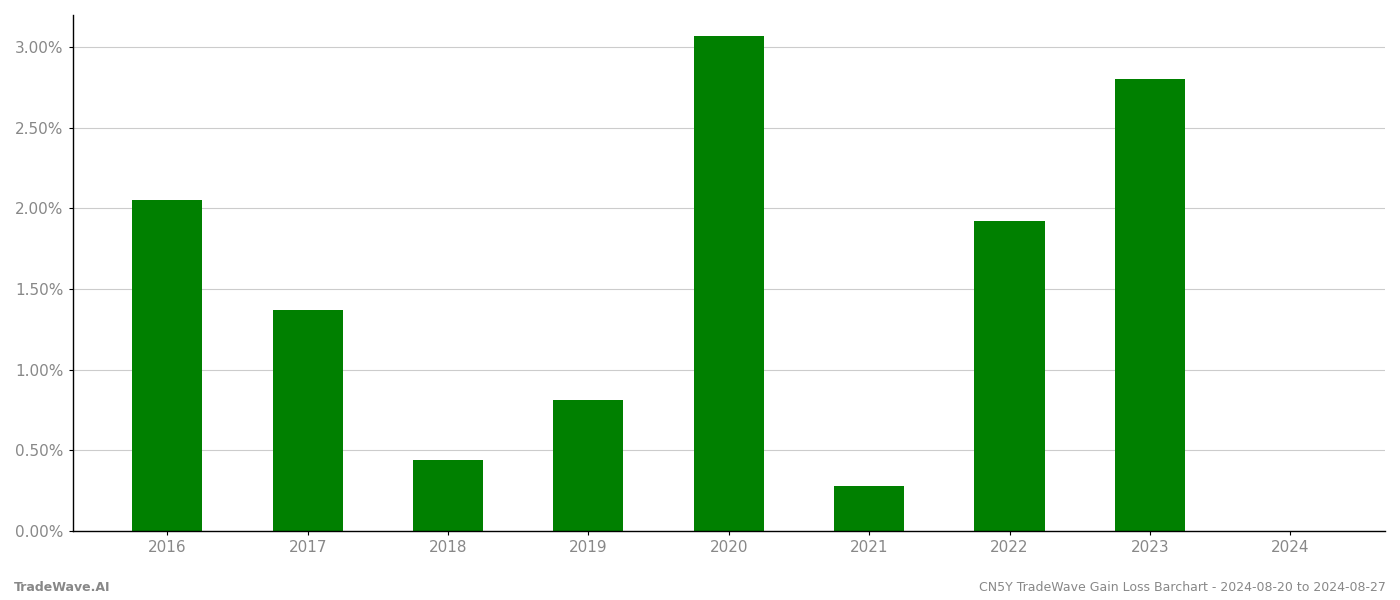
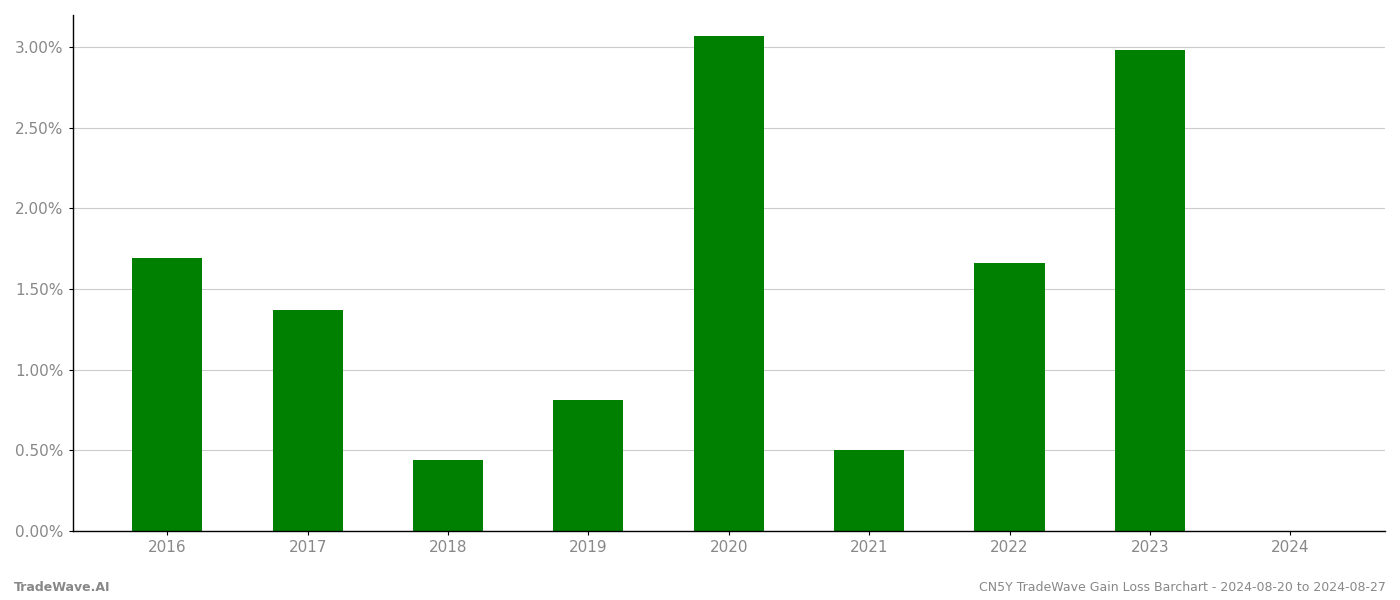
2016: 2.05% -> 1.69%
2021: 0.28% -> 0.50%
2022: 1.92% -> 1.66%
2023: 2.80% -> 2.98%
